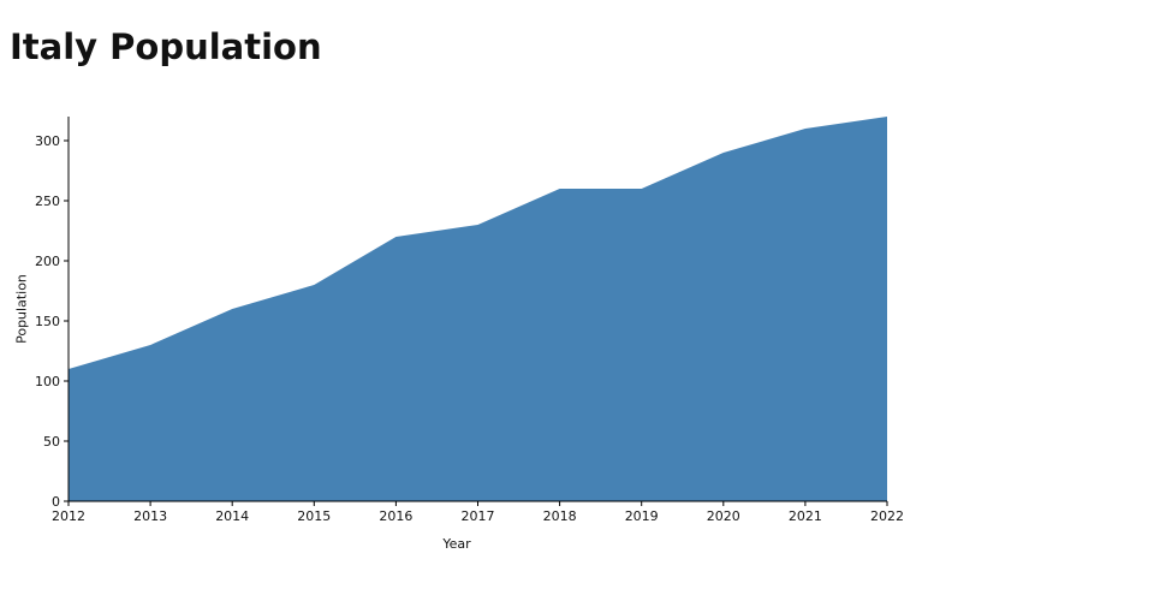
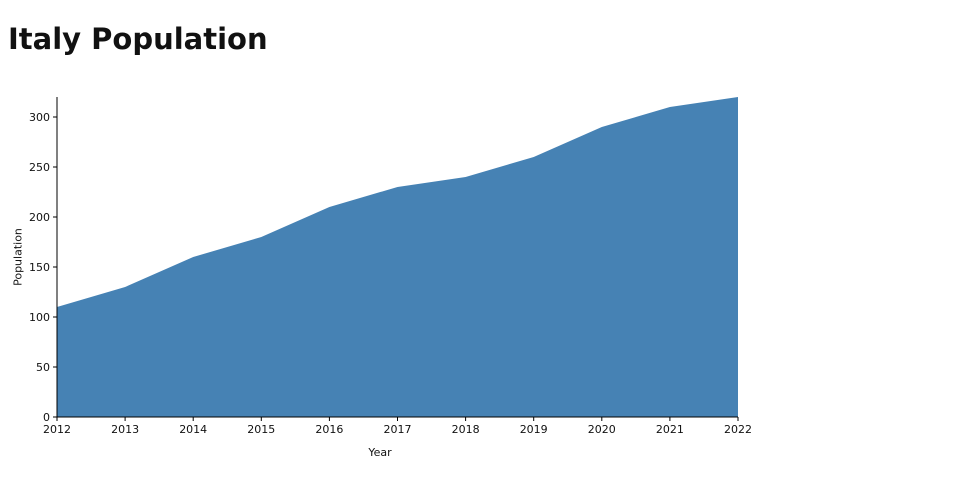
2016: 220 -> 210
2018: 260 -> 240
